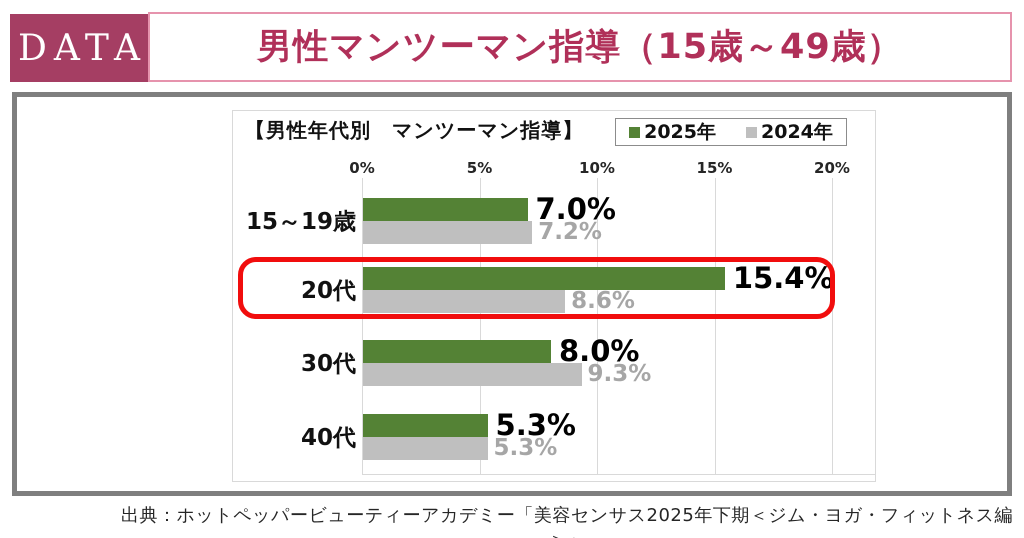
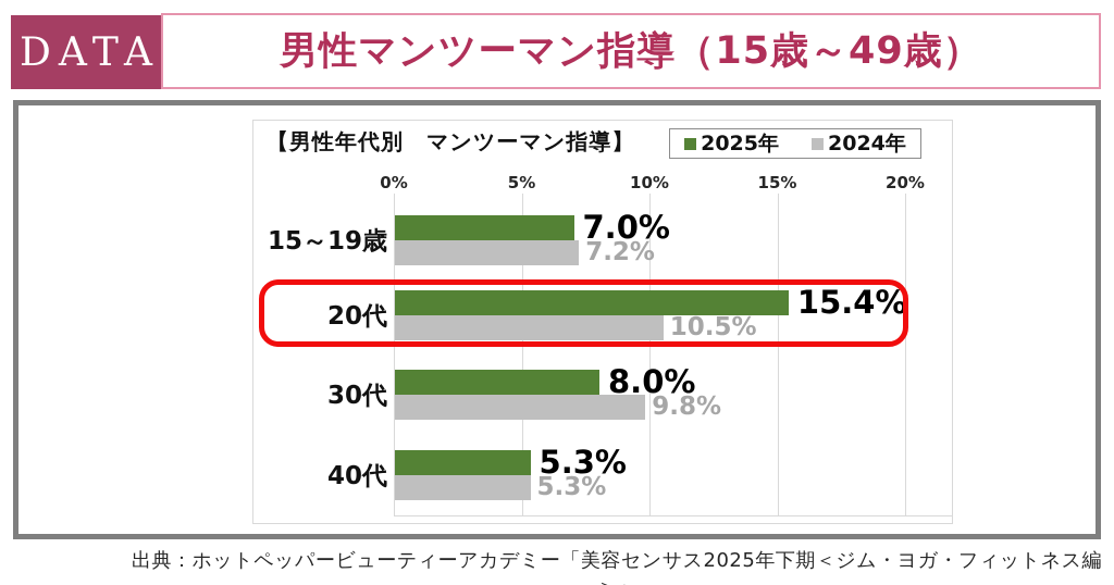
2024年/20代: 8.6% -> 10.5%
2024年/30代: 9.3% -> 9.8%
